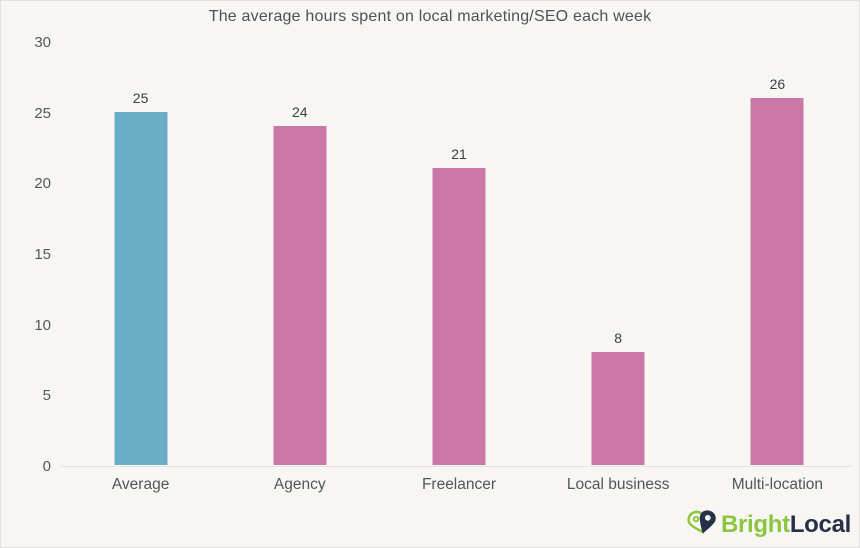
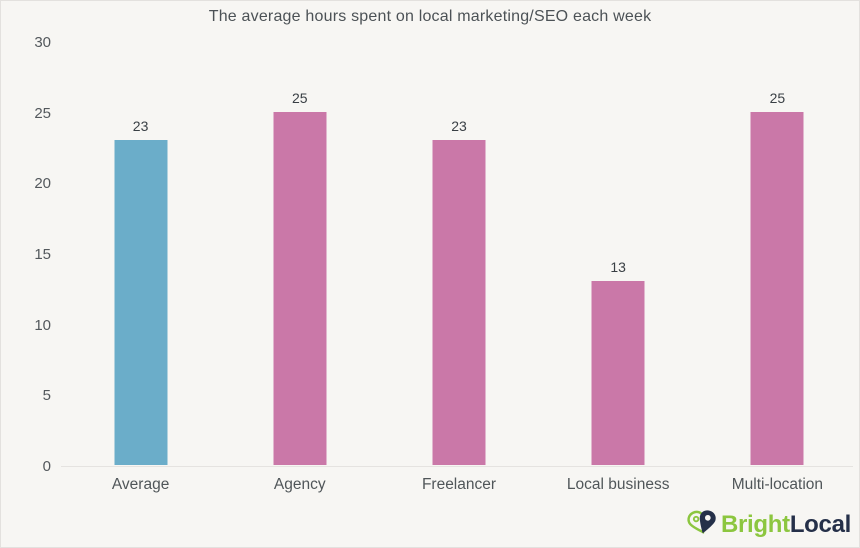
Average: 25 -> 23
Agency: 24 -> 25
Freelancer: 21 -> 23
Local business: 8 -> 13
Multi-location: 26 -> 25
